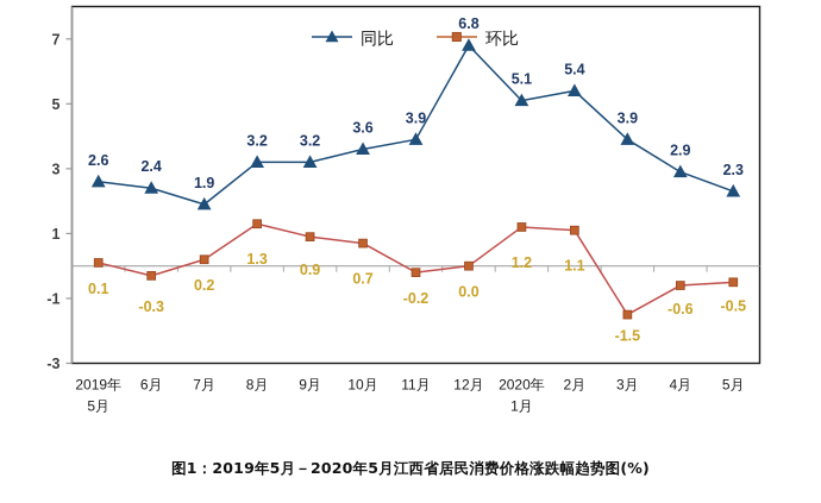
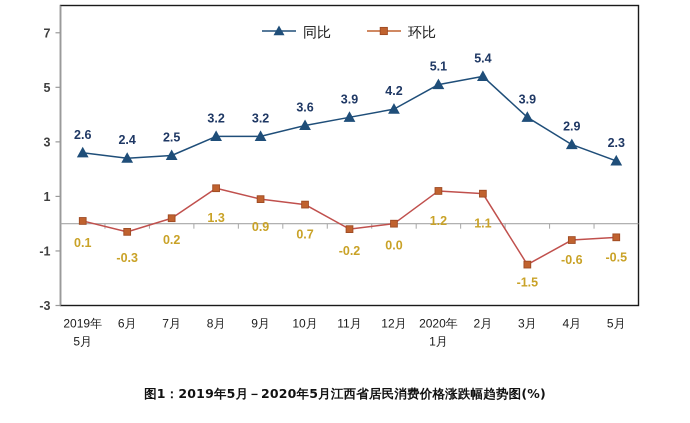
同比/7月: 1.9 -> 2.5
同比/12月: 6.8 -> 4.2
